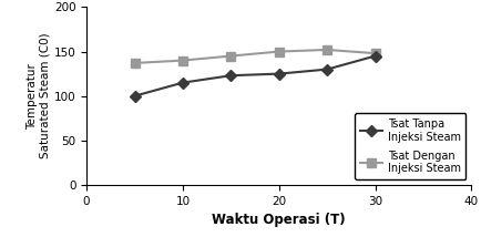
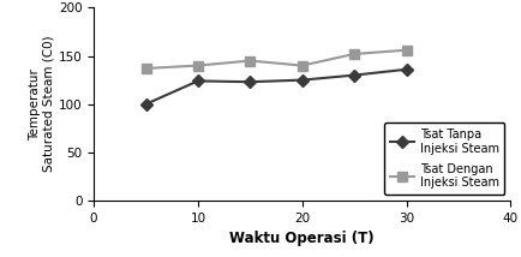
Tsat Tanpa Injeksi Steam/10: 115 -> 124
Tsat Dengan Injeksi Steam/20: 150 -> 140
Tsat Tanpa Injeksi Steam/30: 145 -> 136
Tsat Dengan Injeksi Steam/30: 148 -> 156
